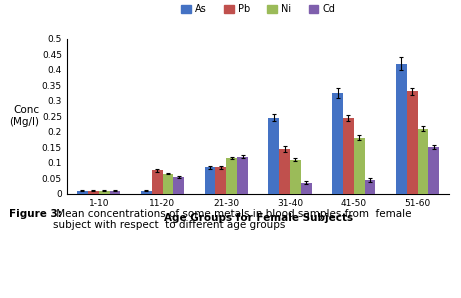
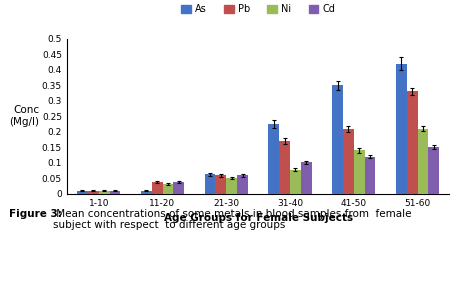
Pb/11-20: 0.075 -> 0.038
Ni/11-20: 0.065 -> 0.030
Cd/11-20: 0.055 -> 0.038
As/21-30: 0.085 -> 0.062
Pb/21-30: 0.085 -> 0.060
Ni/21-30: 0.115 -> 0.050
Cd/21-30: 0.120 -> 0.060
As/31-40: 0.245 -> 0.225
Pb/31-40: 0.145 -> 0.170
Ni/31-40: 0.110 -> 0.078
Cd/31-40: 0.035 -> 0.102
As/41-50: 0.325 -> 0.350
Pb/41-50: 0.245 -> 0.210
Ni/41-50: 0.180 -> 0.140
Cd/41-50: 0.045 -> 0.120
